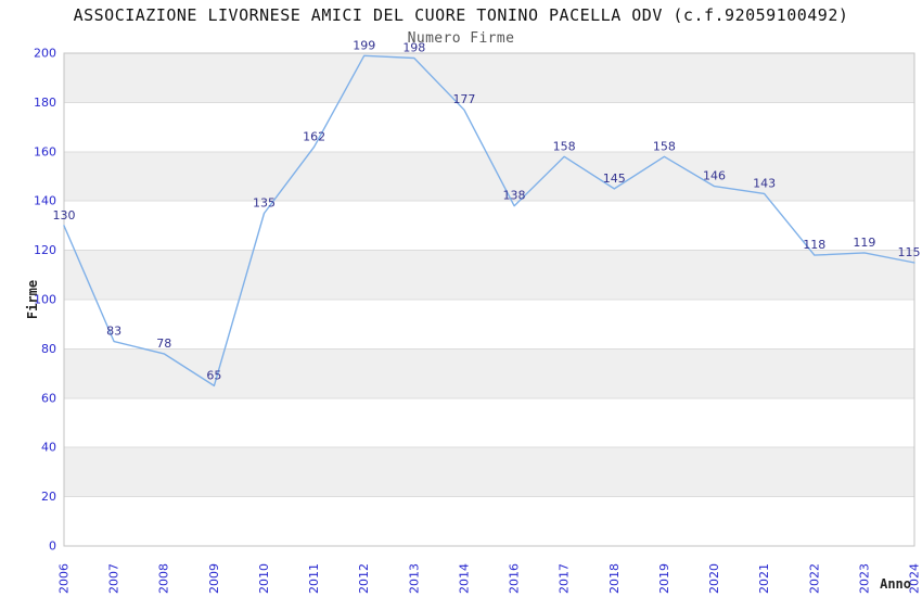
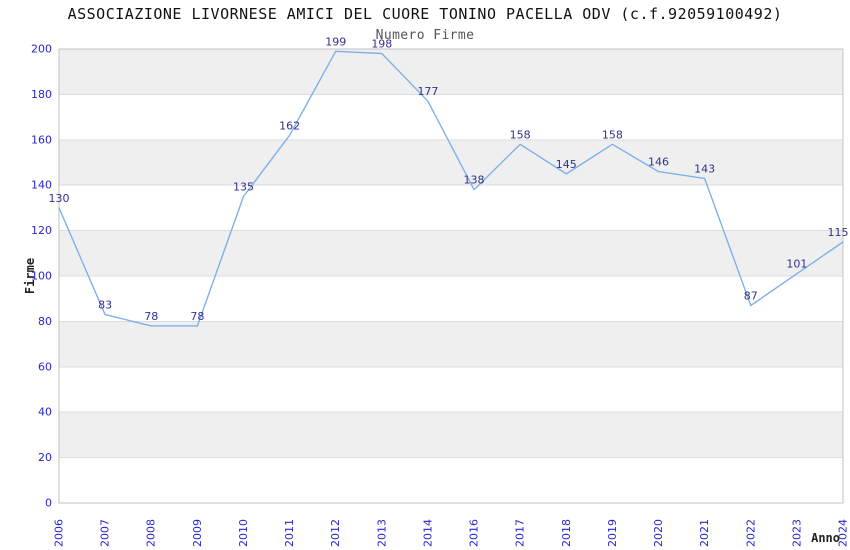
2009: 65 -> 78
2022: 118 -> 87
2023: 119 -> 101
